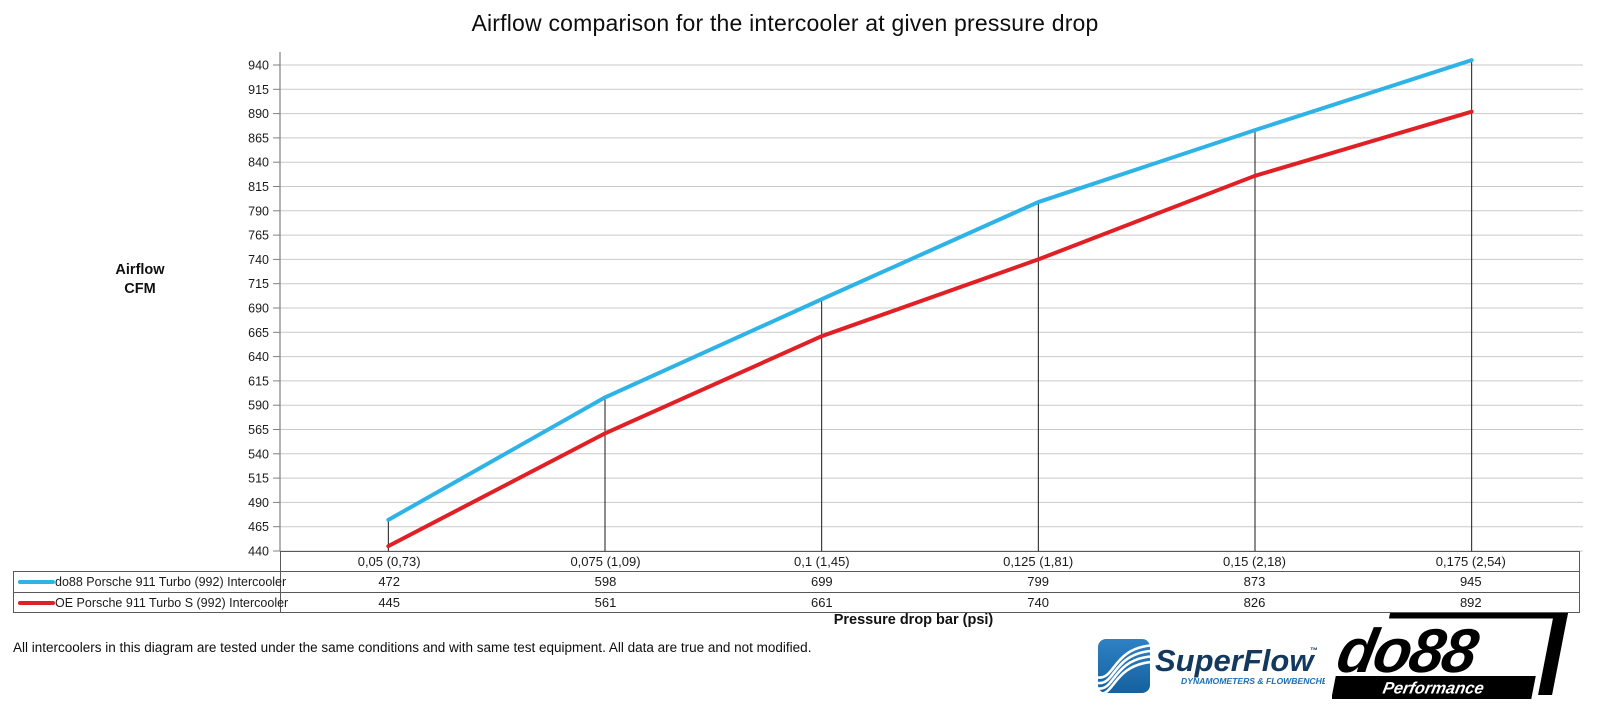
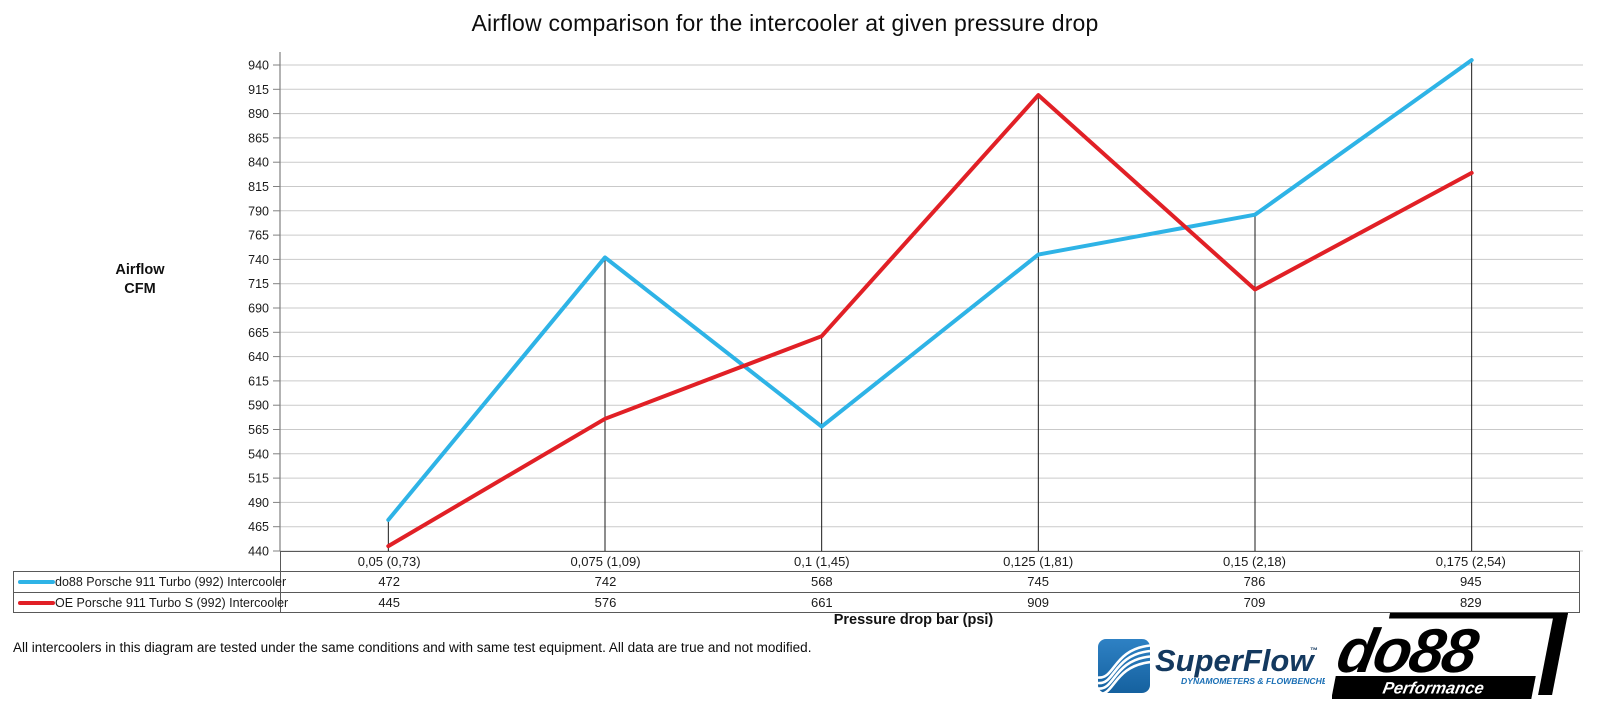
do88 Porsche 911 Turbo (992) Intercooler/0,075 (1,09): 598 -> 742
OE Porsche 911 Turbo S (992) Intercooler/0,075 (1,09): 561 -> 576
do88 Porsche 911 Turbo (992) Intercooler/0,1 (1,45): 699 -> 568
do88 Porsche 911 Turbo (992) Intercooler/0,125 (1,81): 799 -> 745
OE Porsche 911 Turbo S (992) Intercooler/0,125 (1,81): 740 -> 909
do88 Porsche 911 Turbo (992) Intercooler/0,15 (2,18): 873 -> 786
OE Porsche 911 Turbo S (992) Intercooler/0,15 (2,18): 826 -> 709
OE Porsche 911 Turbo S (992) Intercooler/0,175 (2,54): 892 -> 829
